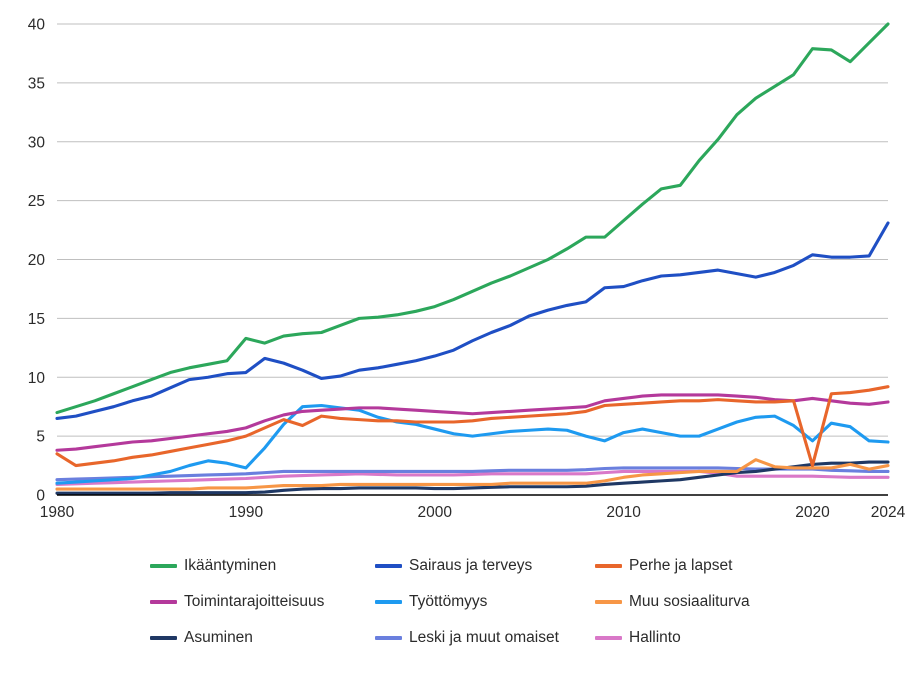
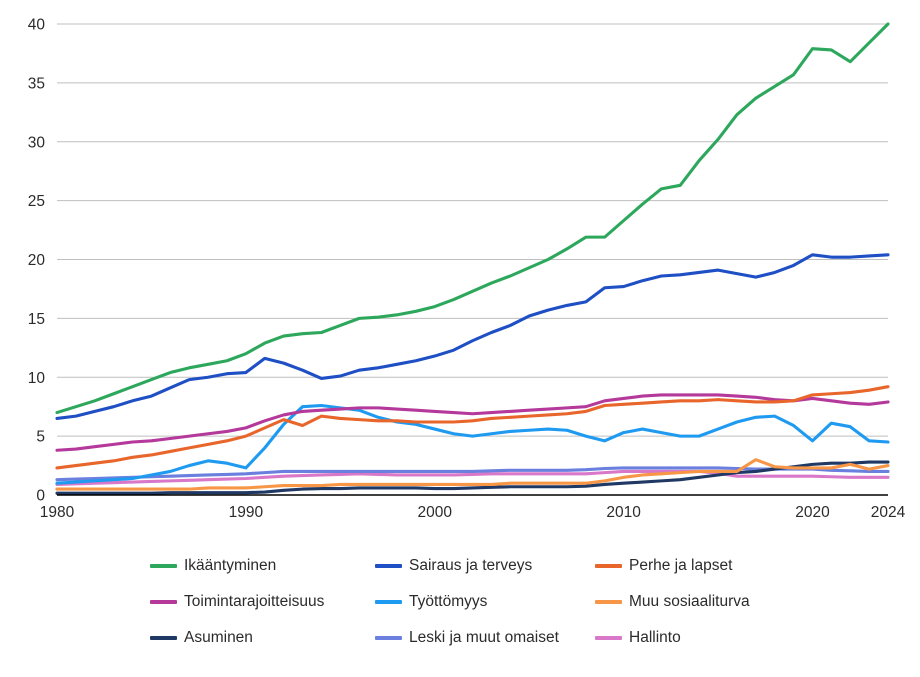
Perhe ja lapset/1980: 3.5 -> 2.3
Ikääntyminen/1990: 13.3 -> 12.0
Perhe ja lapset/2020: 2.5 -> 8.5
Sairaus ja terveys/2024: 23.1 -> 20.4
